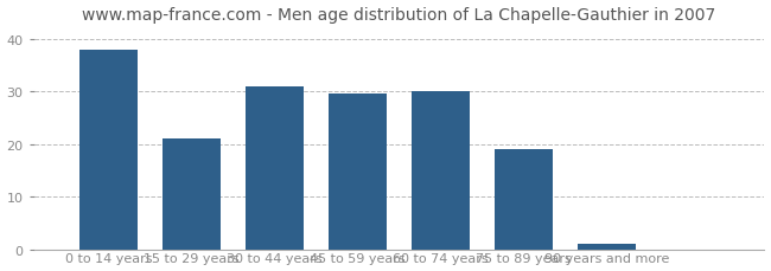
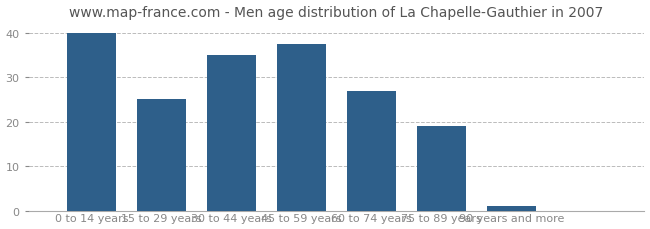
0 to 14 years: 38.0 -> 40.0
15 to 29 years: 21.0 -> 25.0
30 to 44 years: 31.0 -> 35.0
45 to 59 years: 29.5 -> 37.5
60 to 74 years: 30.0 -> 27.0
